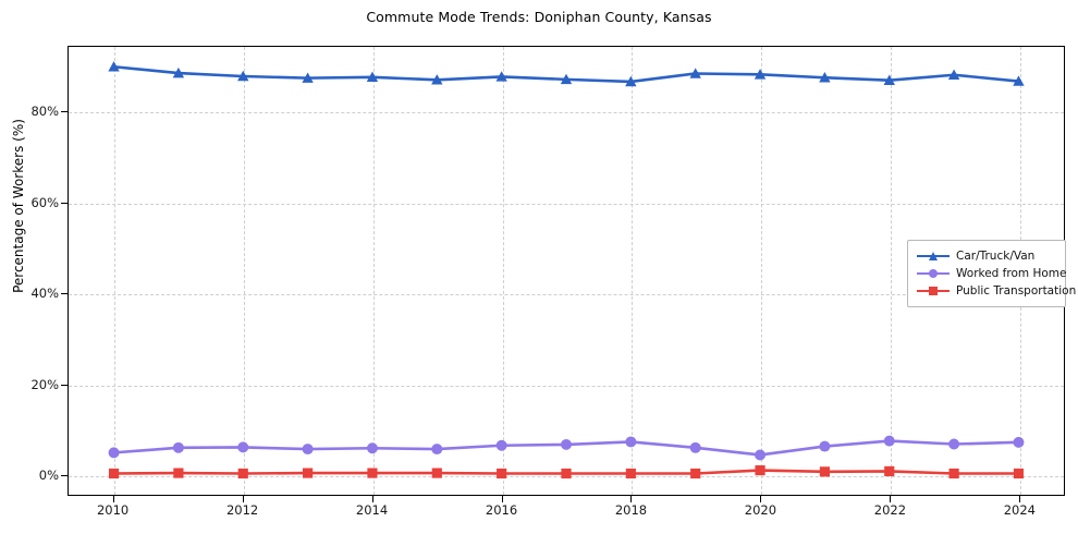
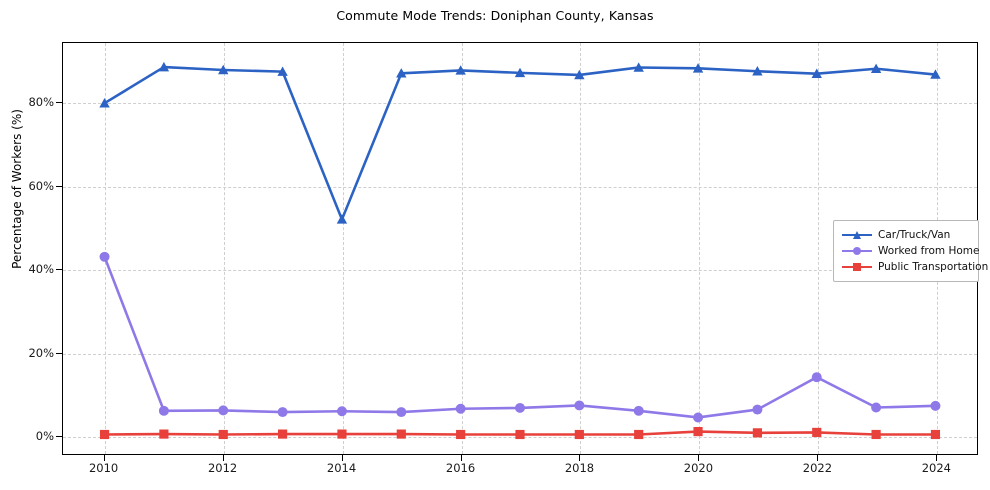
Car/Truck/Van/2010: 90% -> 80%
Worked from Home/2010: 5% -> 43%
Car/Truck/Van/2014: 88% -> 52%
Worked from Home/2022: 7% -> 14%
